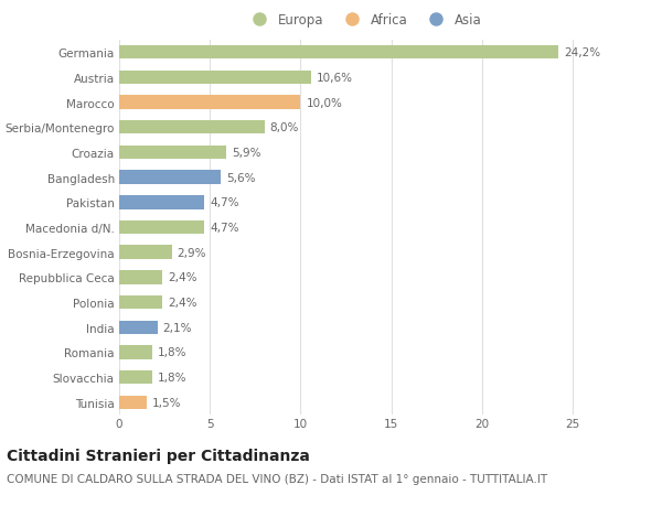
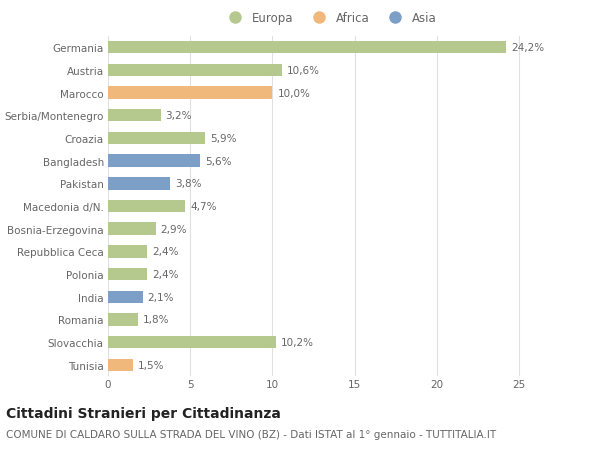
Serbia/Montenegro: 8,0% -> 3,2%
Pakistan: 4,7% -> 3,8%
Slovacchia: 1,8% -> 10,2%
